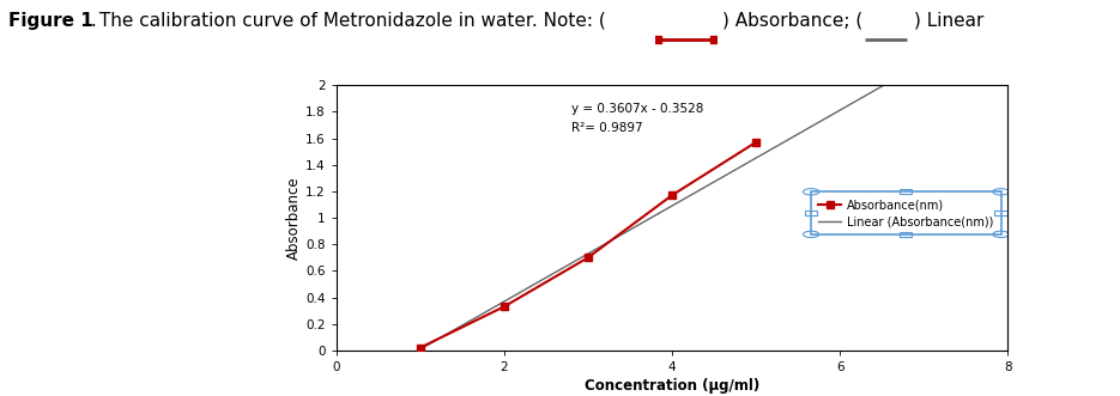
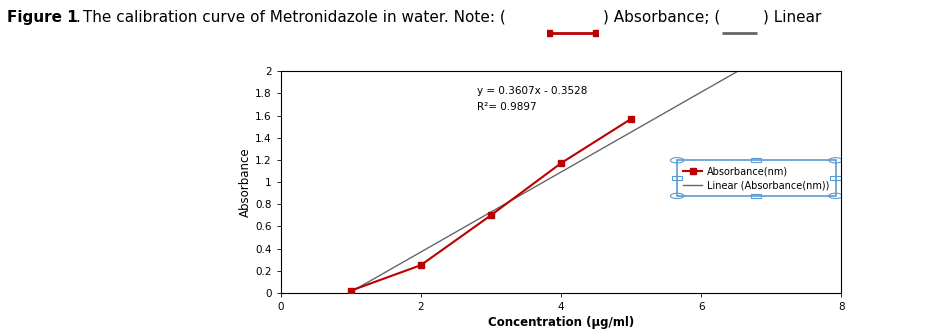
Absorbance(nm)/2: 0.33 -> 0.25
